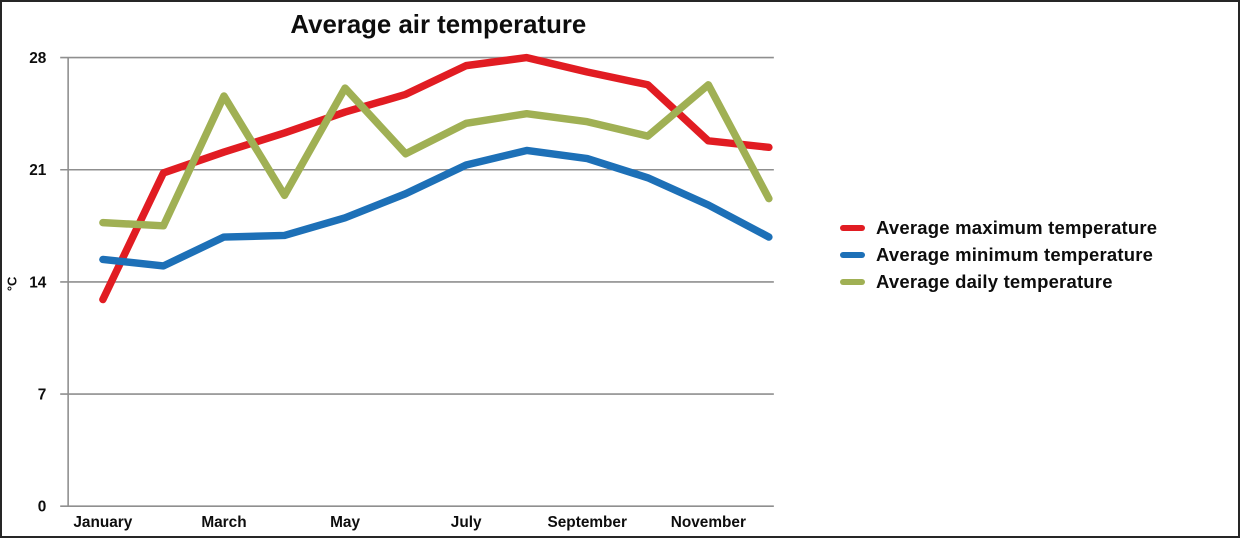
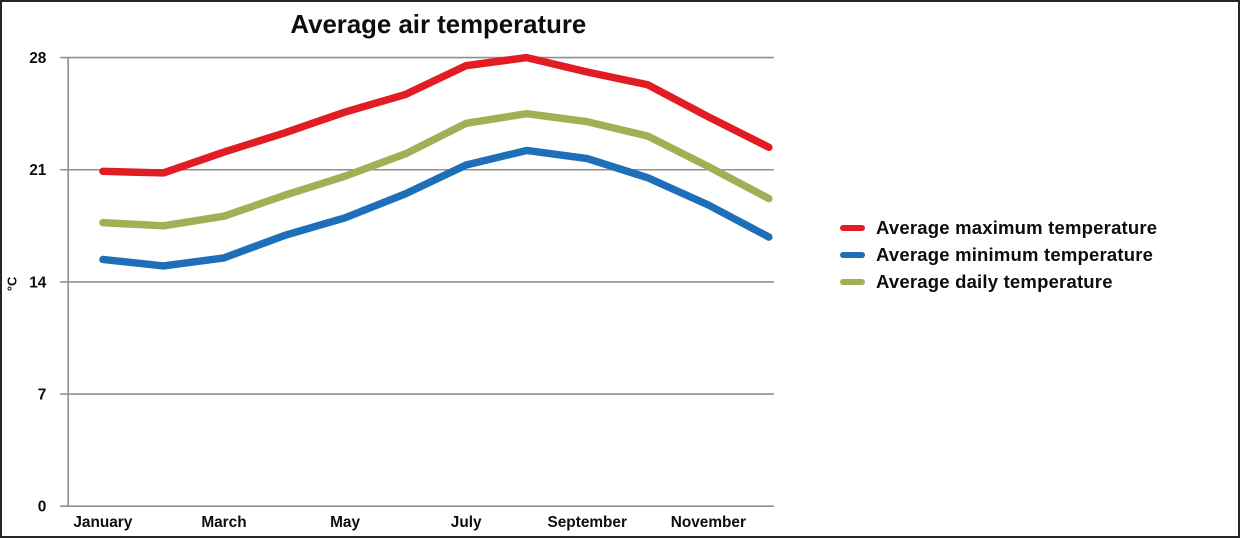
Average maximum temperature/January: 12.9 -> 20.9
Average minimum temperature/March: 16.8 -> 15.5
Average daily temperature/March: 25.6 -> 18.1
Average daily temperature/May: 26.1 -> 20.6
Average maximum temperature/November: 22.8 -> 24.3
Average daily temperature/November: 26.3 -> 21.2
